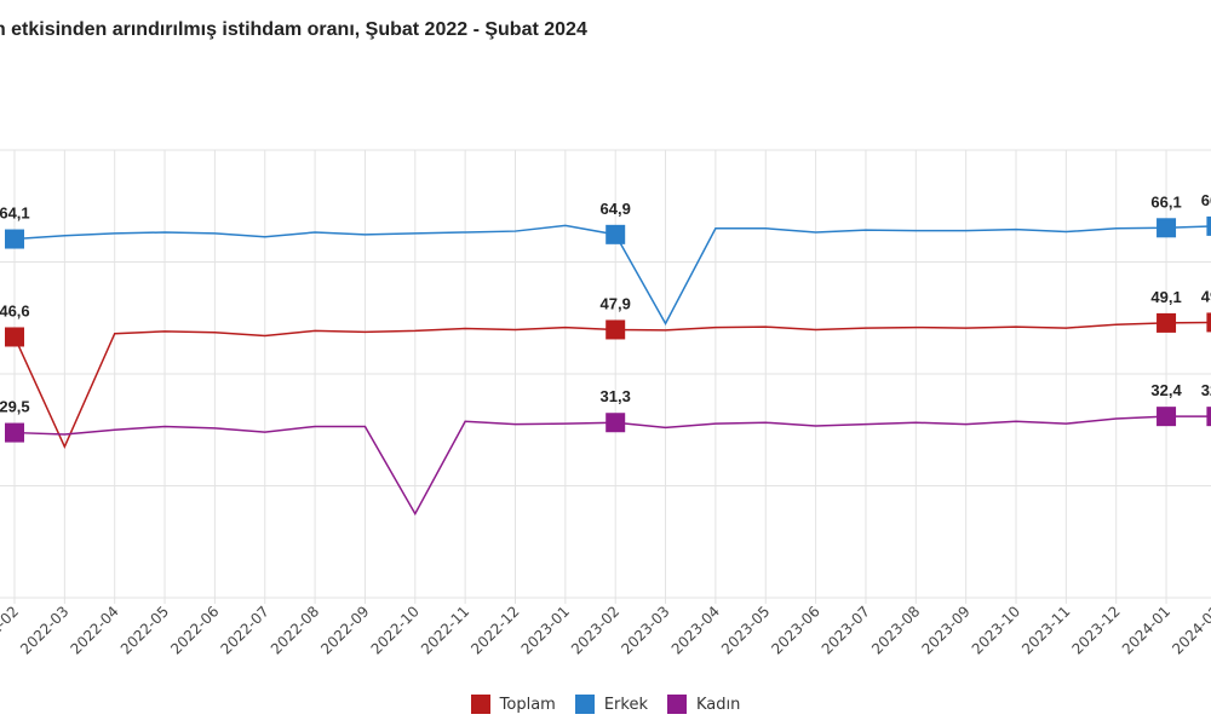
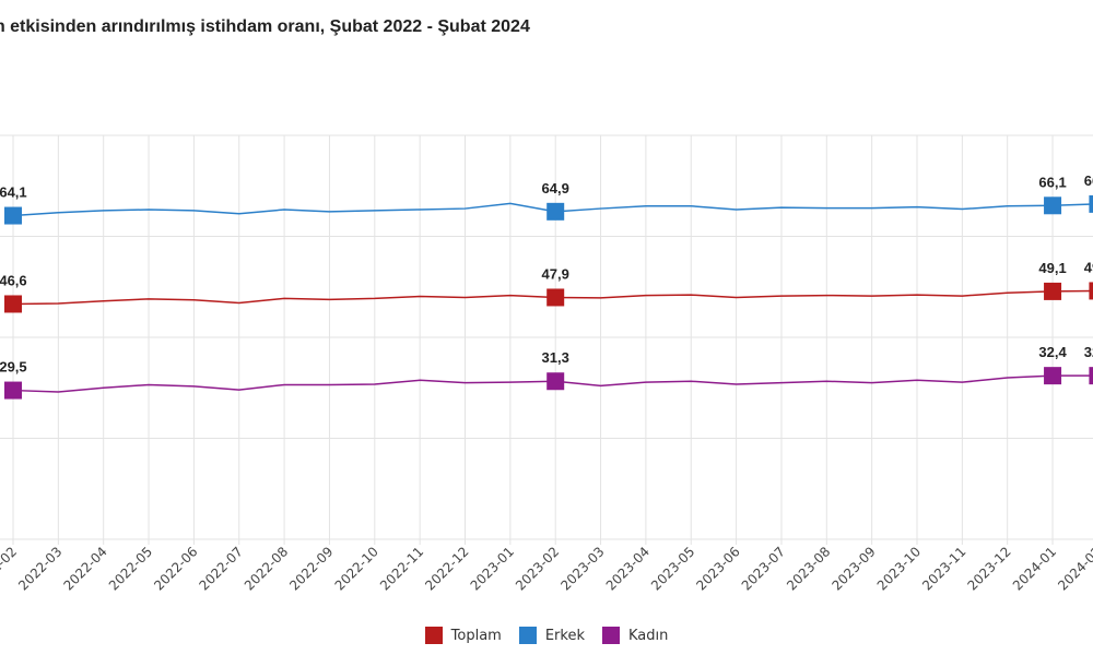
Toplam/2022-03: 27 -> 47
Kadın/2022-10: 15 -> 31
Erkek/2023-03: 49 -> 66
